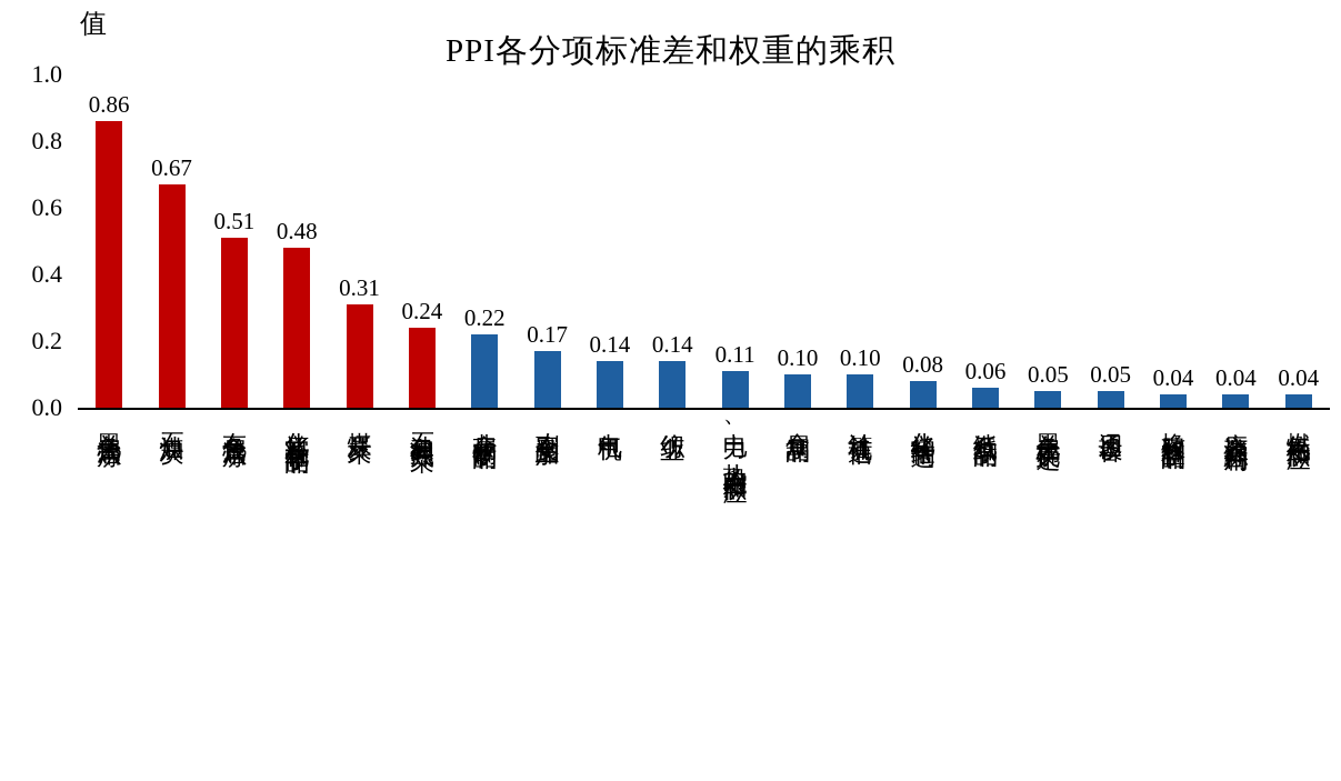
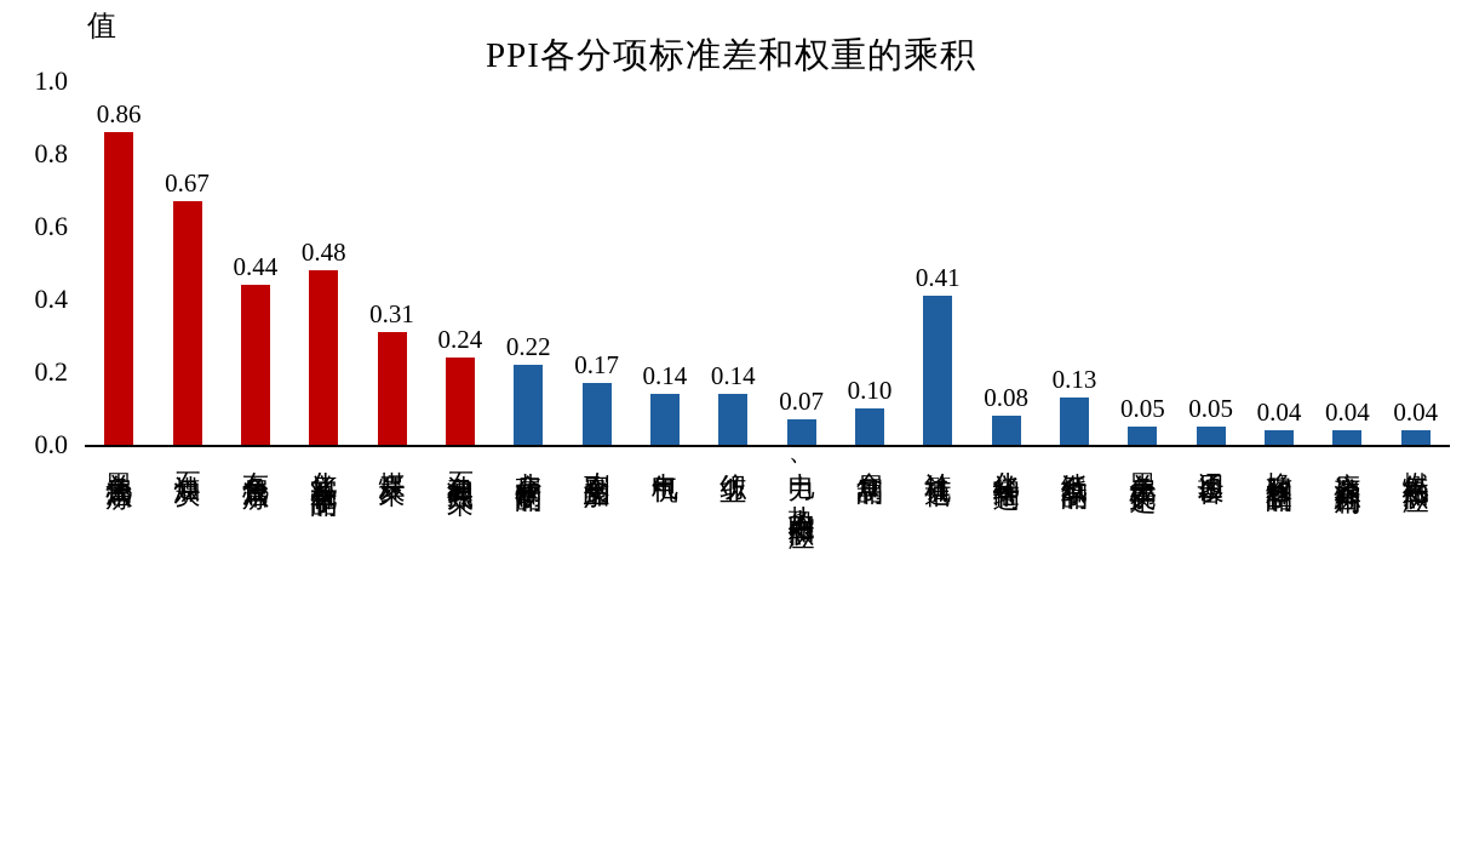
有色金属冶炼: 0.51 -> 0.44
电力、热力的生产和供应: 0.11 -> 0.07
计算机通信: 0.10 -> 0.41
造纸及纸制品: 0.06 -> 0.13
